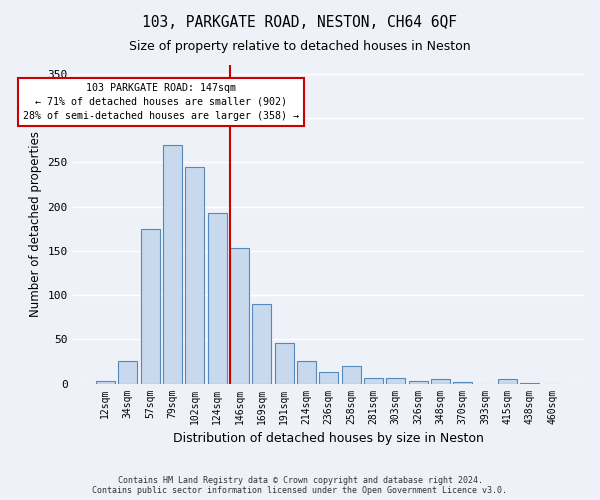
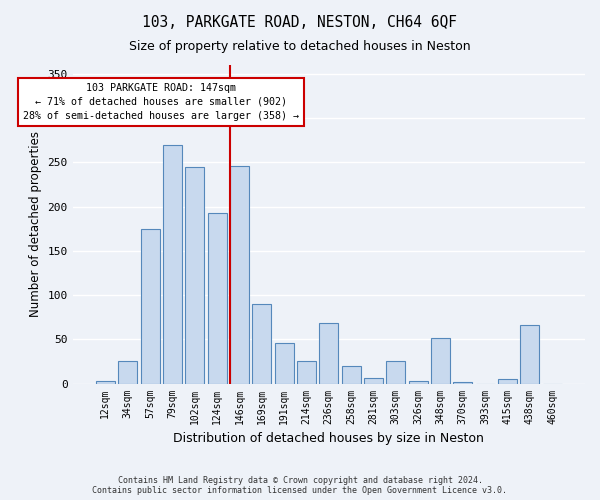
146sqm: 153 -> 246
236sqm: 13 -> 68
303sqm: 6 -> 26
348sqm: 5 -> 52
438sqm: 1 -> 66
